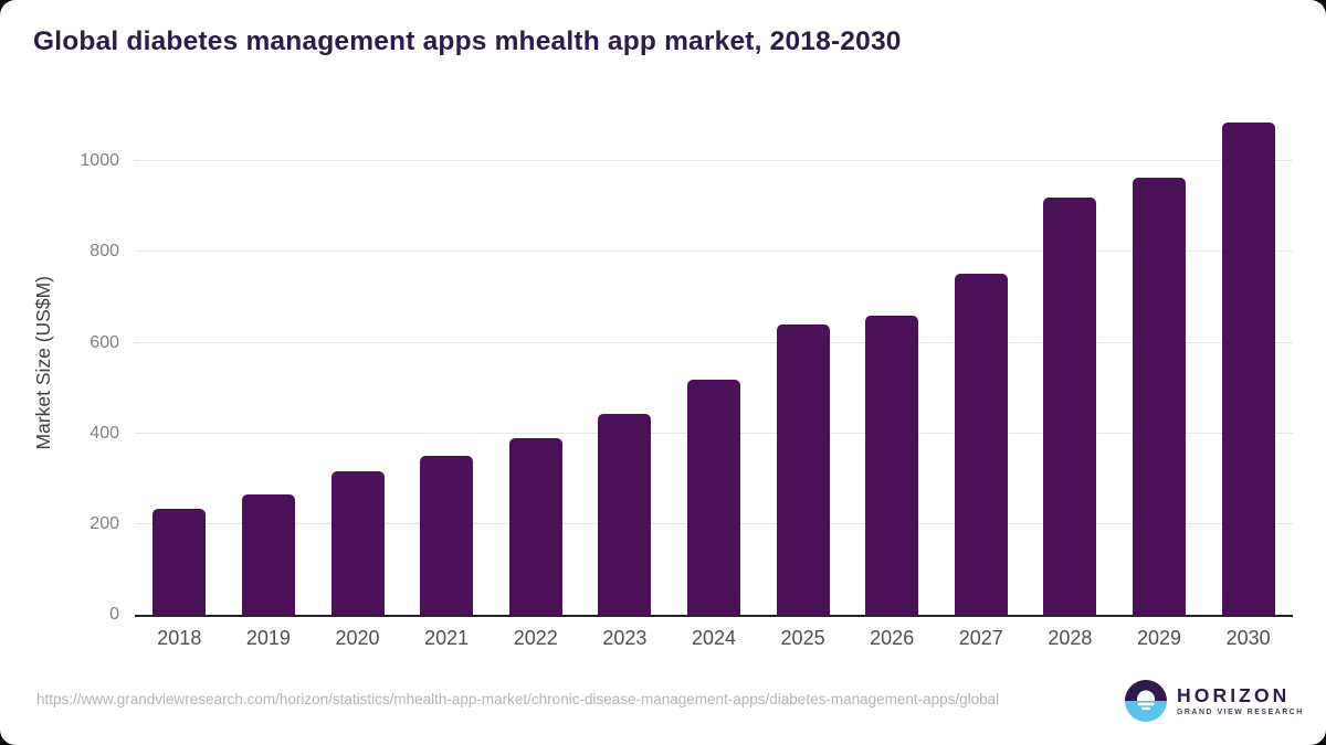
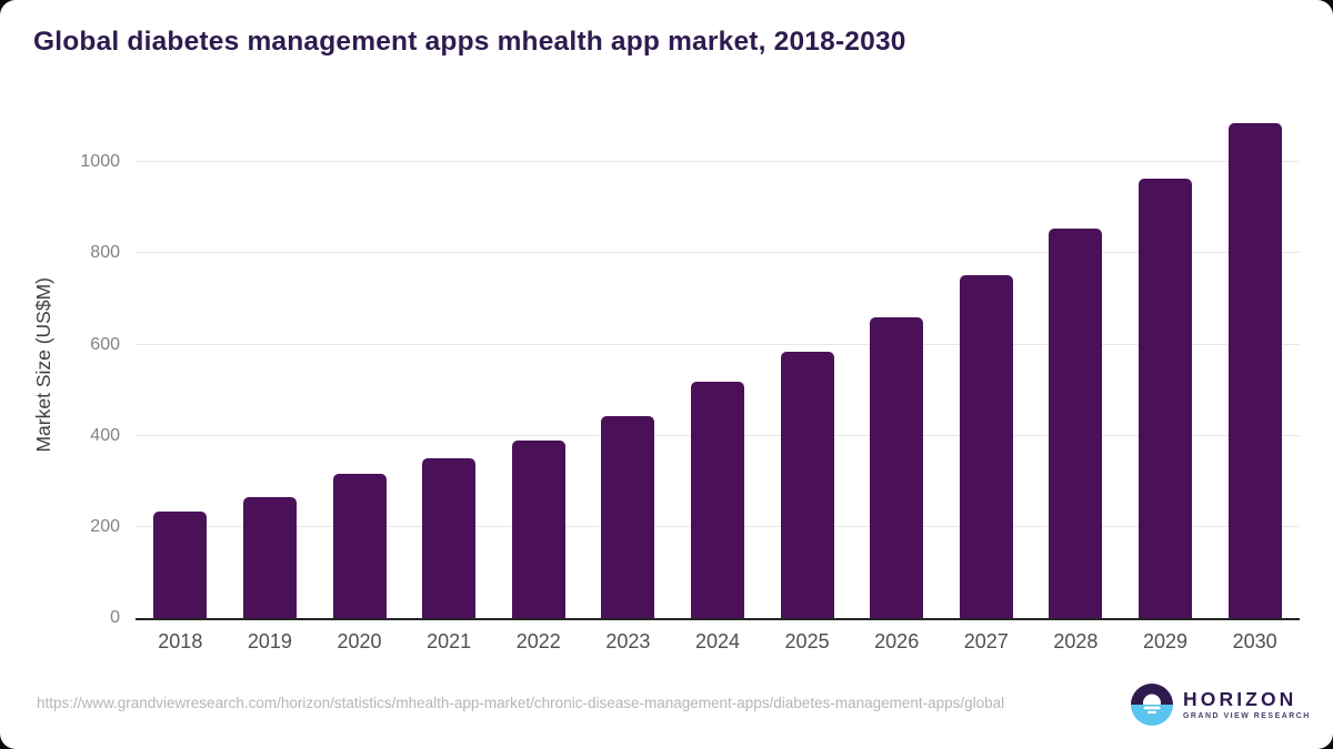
2025: 640 -> 580
2028: 920 -> 850
